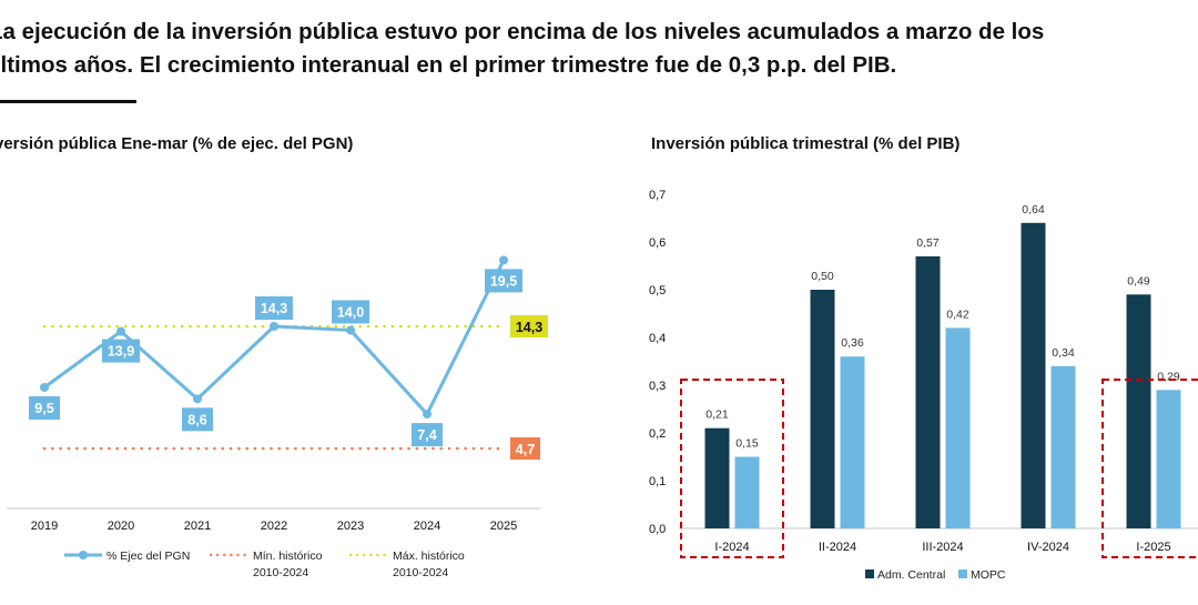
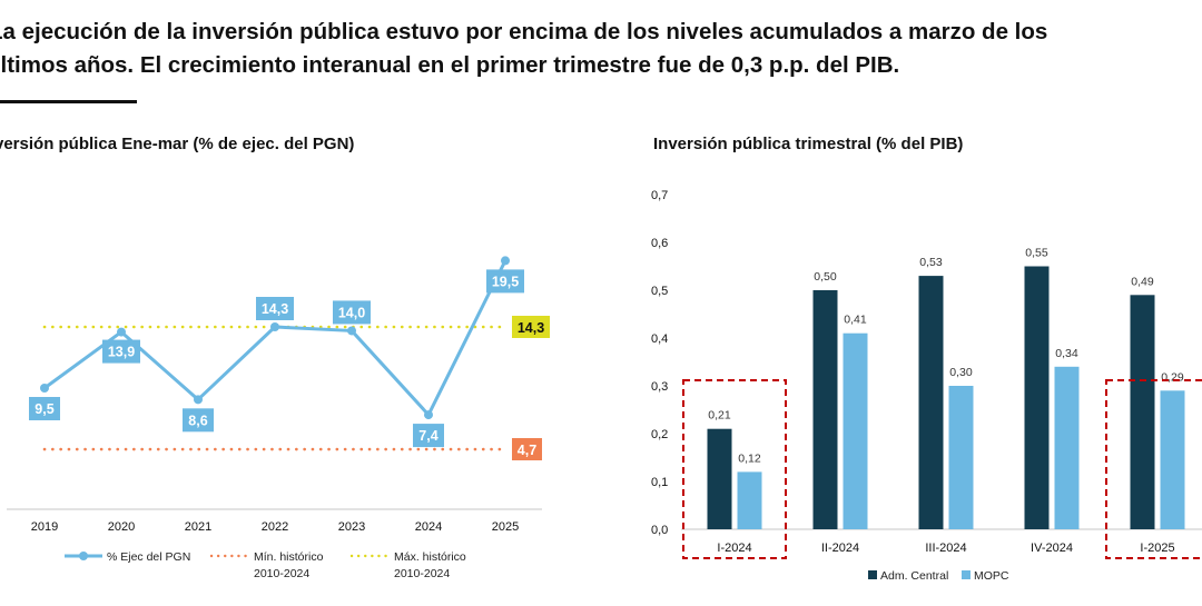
Inversión pública trimestral (% del PIB)/MOPC/I-2024: 0,15 -> 0,12
Inversión pública trimestral (% del PIB)/MOPC/II-2024: 0,36 -> 0,41
Inversión pública trimestral (% del PIB)/Adm. Central/III-2024: 0,57 -> 0,53
Inversión pública trimestral (% del PIB)/MOPC/III-2024: 0,42 -> 0,30
Inversión pública trimestral (% del PIB)/Adm. Central/IV-2024: 0,64 -> 0,55
